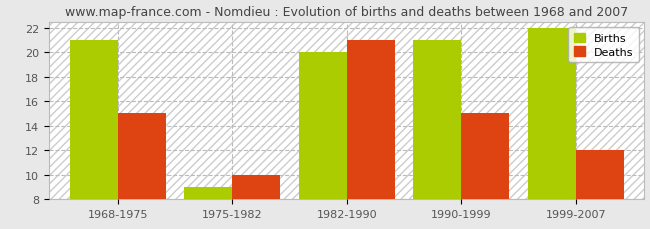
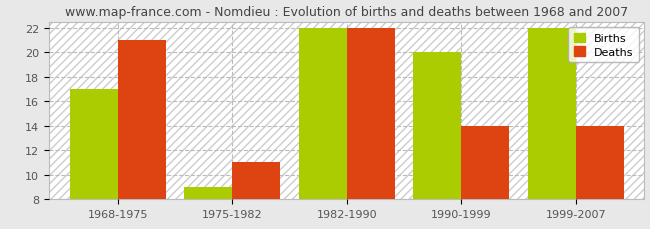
Births/1968-1975: 21 -> 17
Deaths/1968-1975: 15 -> 21
Deaths/1975-1982: 10 -> 11
Births/1982-1990: 20 -> 22
Deaths/1982-1990: 21 -> 22
Births/1990-1999: 21 -> 20
Deaths/1990-1999: 15 -> 14
Deaths/1999-2007: 12 -> 14
